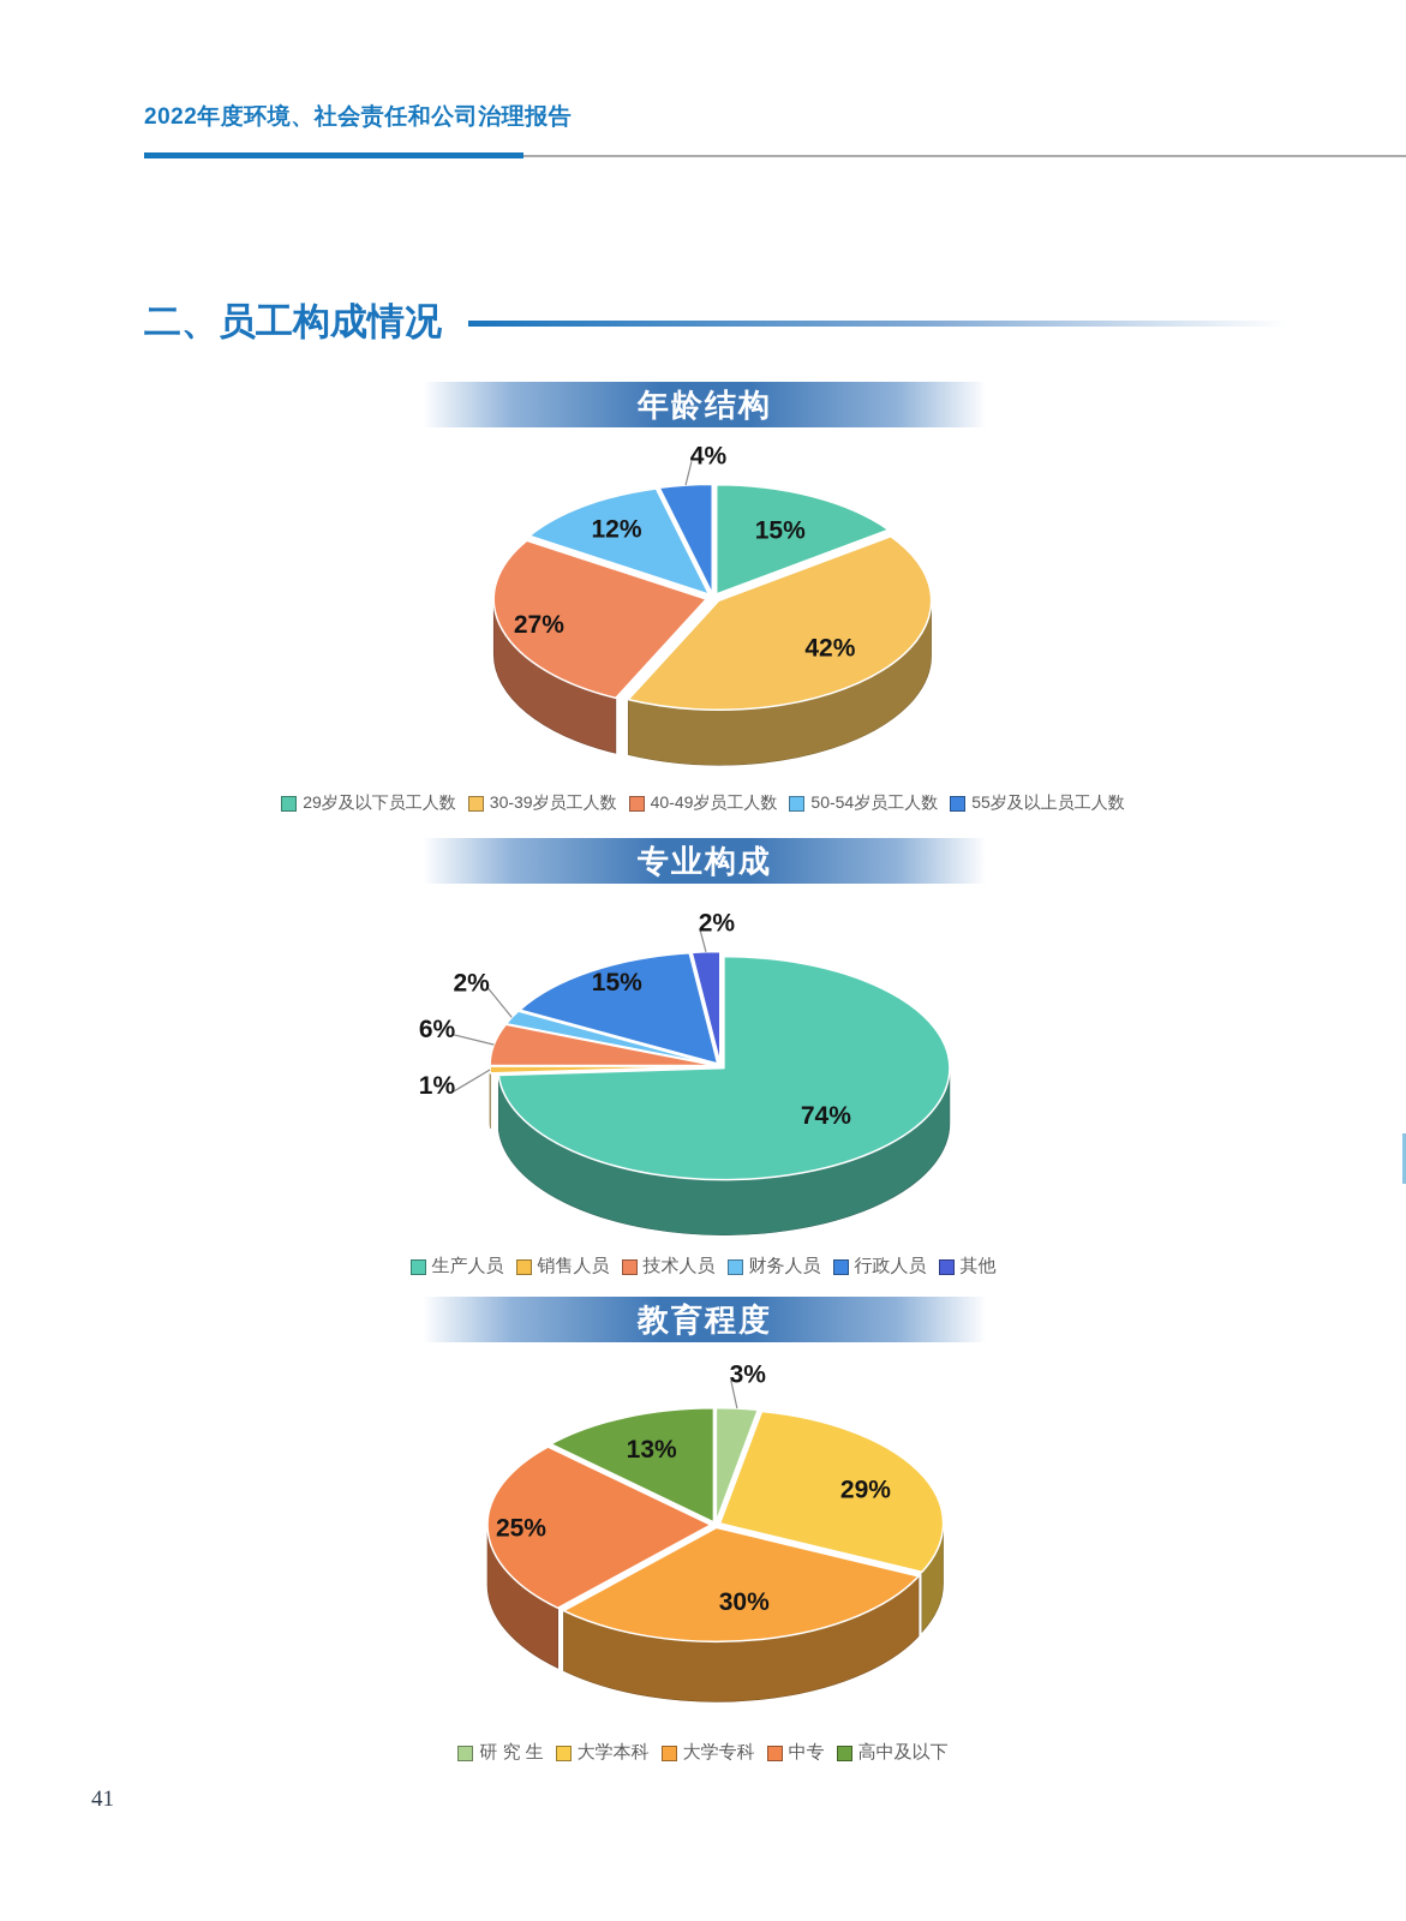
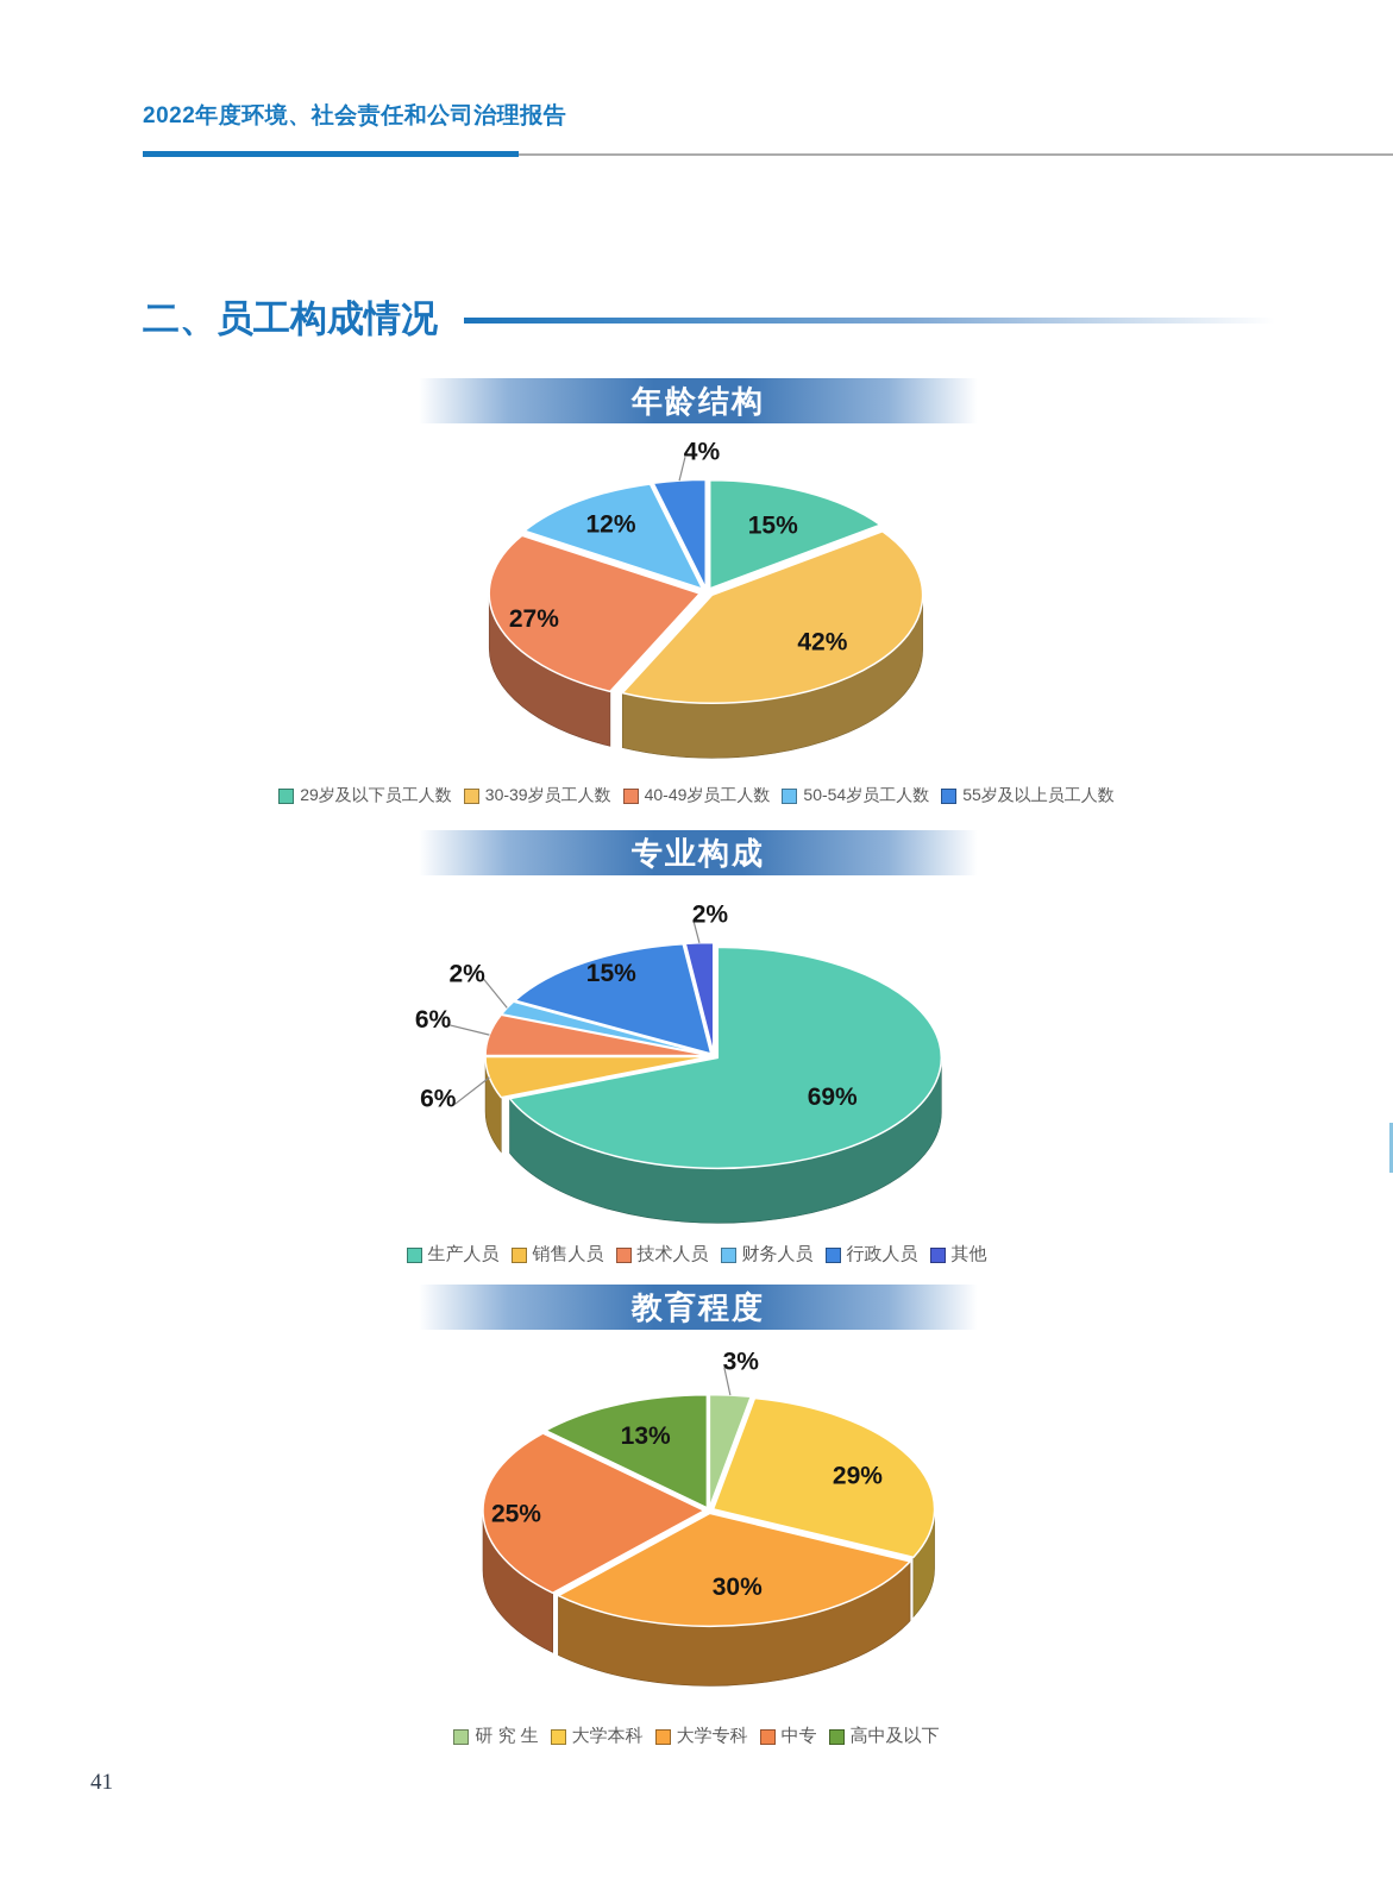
专业构成/生产人员: 74% -> 69%
专业构成/销售人员: 1% -> 6%
